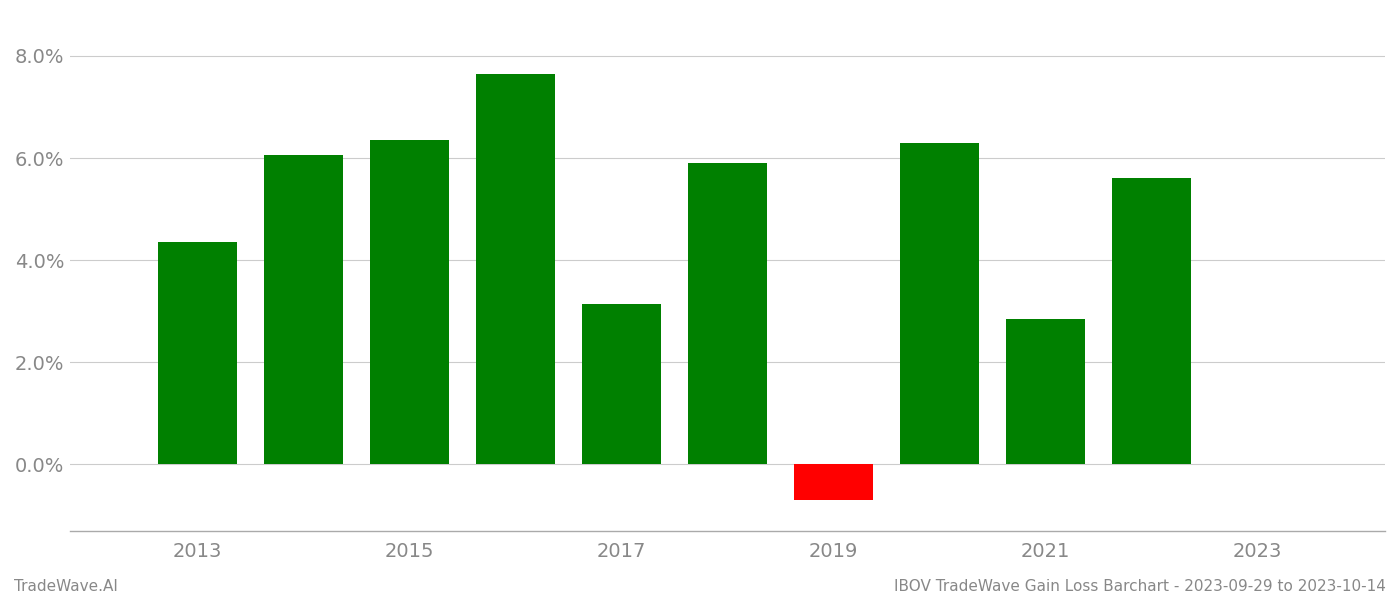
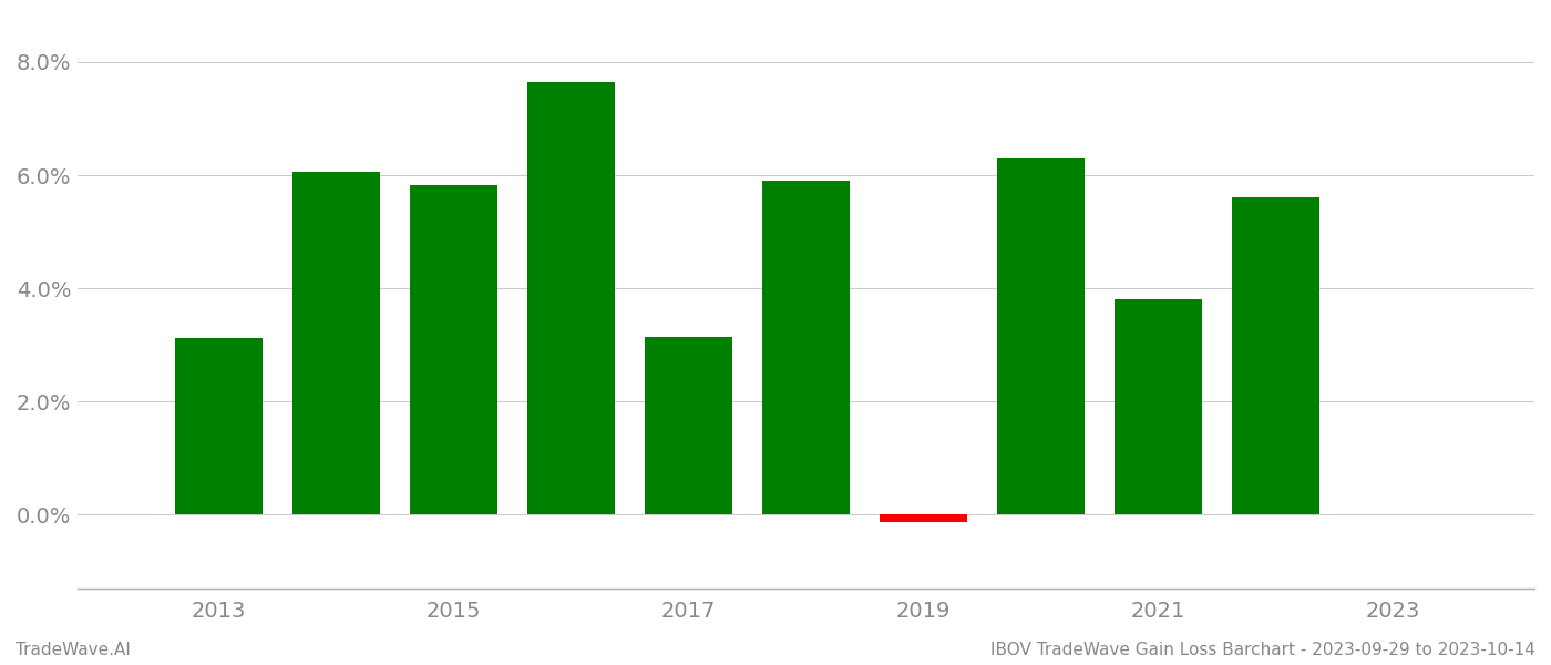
2013: 4.35% -> 3.12%
2015: 6.35% -> 5.82%
2019: -0.70% -> -0.12%
2021: 2.85% -> 3.80%
